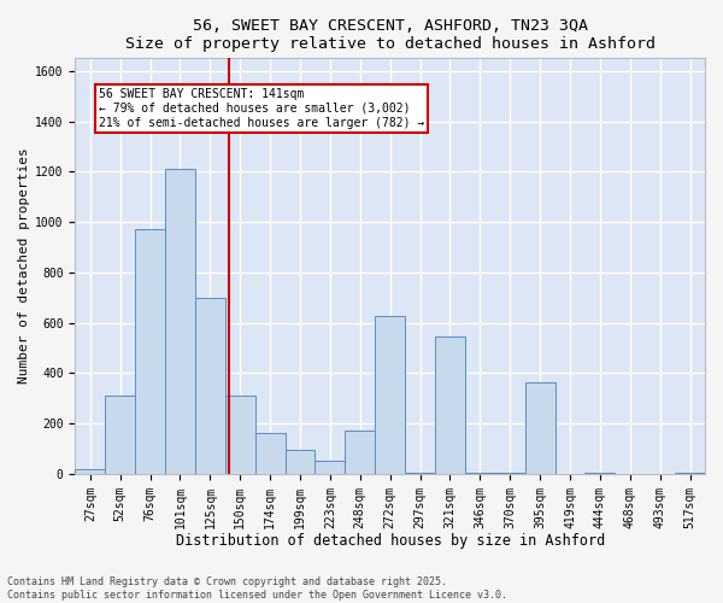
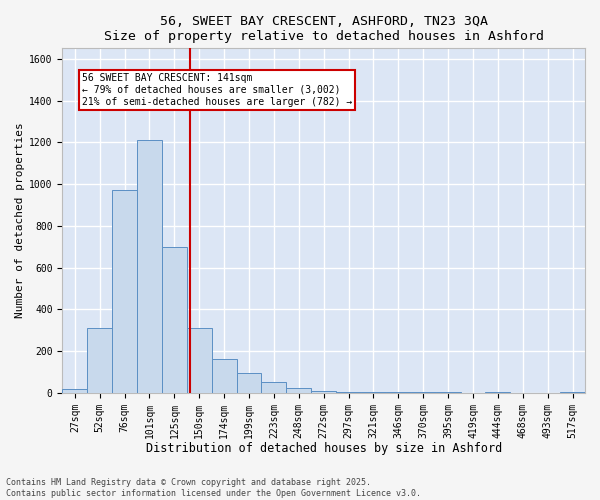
248sqm: 170 -> 25
272sqm: 625 -> 10
321sqm: 545 -> 3
395sqm: 365 -> 2
